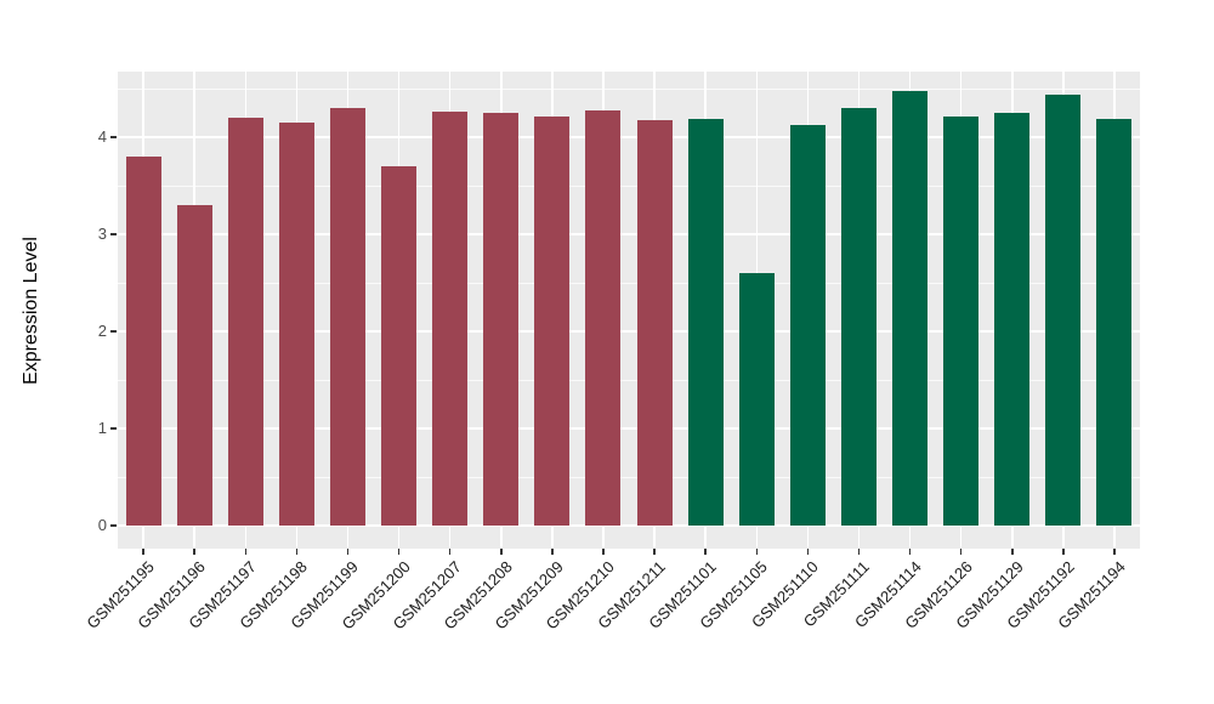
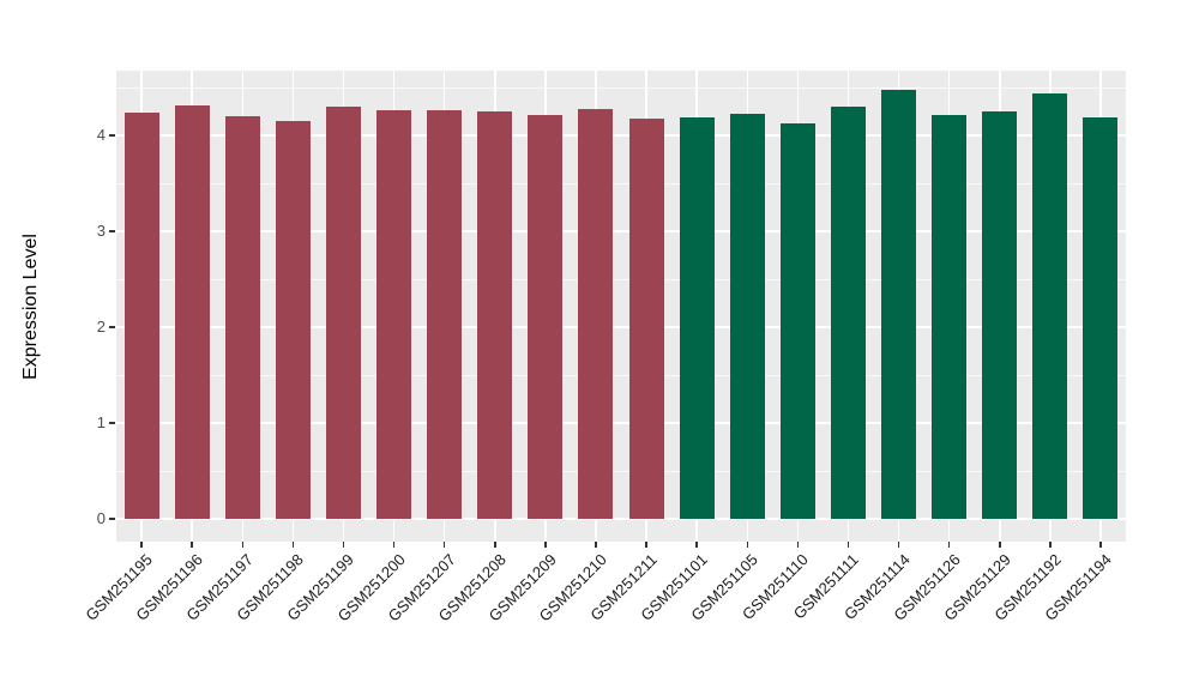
GSM251195: 3.8 -> 4.2
GSM251196: 3.3 -> 4.3
GSM251200: 3.7 -> 4.3
GSM251105: 2.6 -> 4.2
